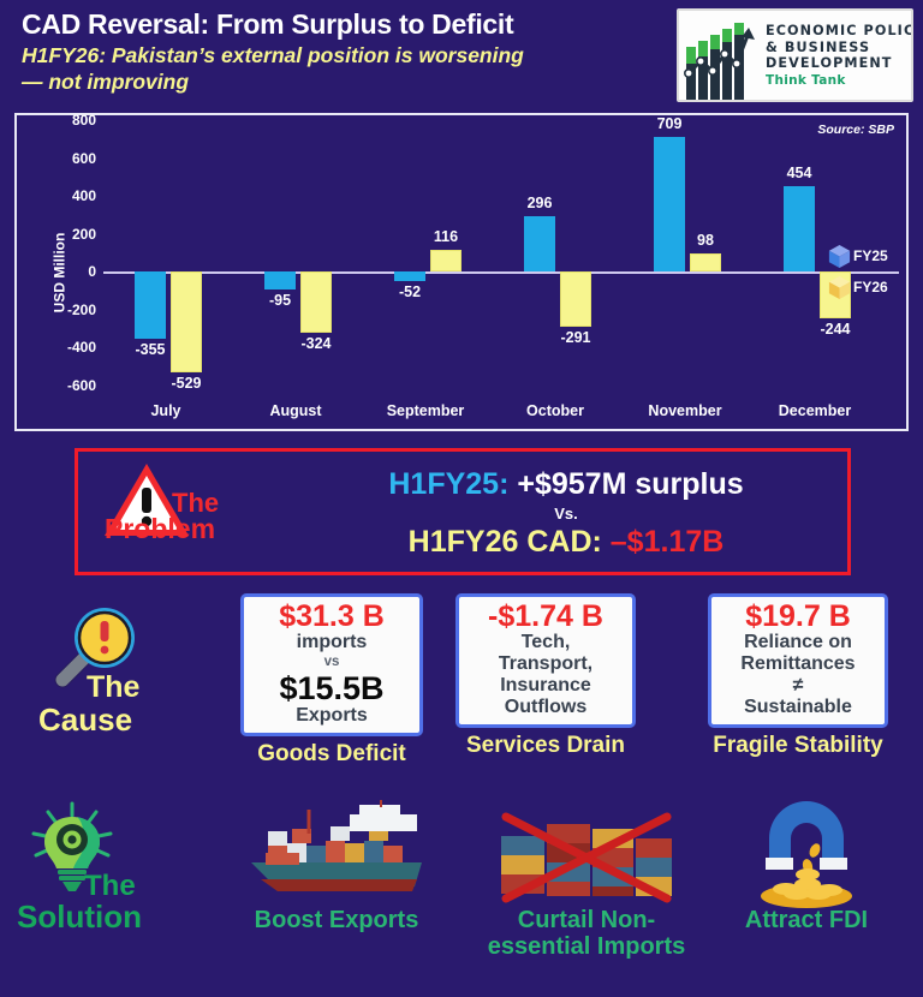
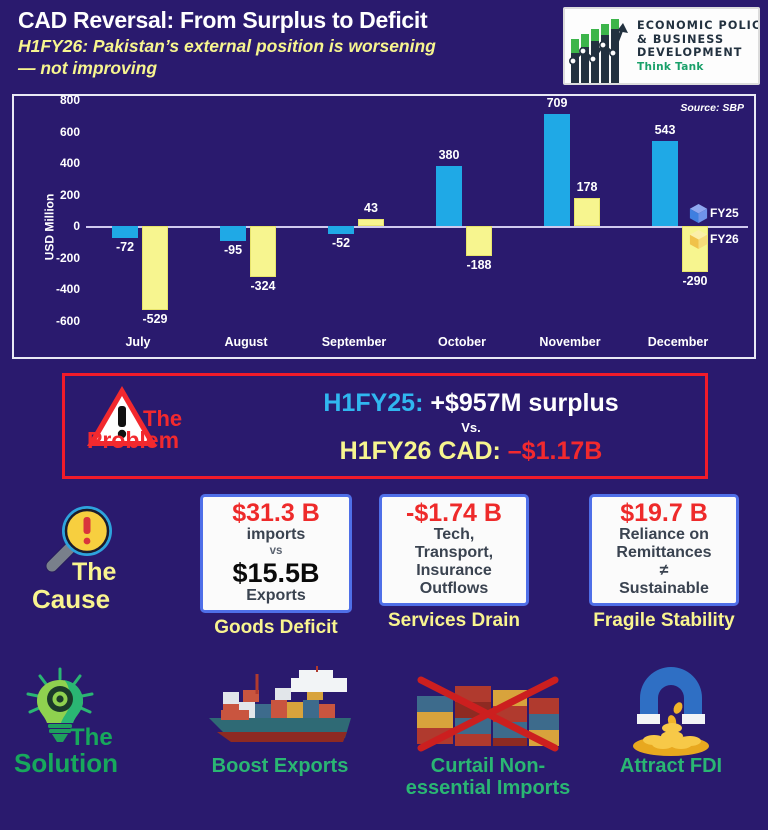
FY25/July: -355 -> -72
FY26/September: 116 -> 43
FY25/October: 296 -> 380
FY26/October: -291 -> -188
FY26/November: 98 -> 178
FY25/December: 454 -> 543
FY26/December: -244 -> -290
